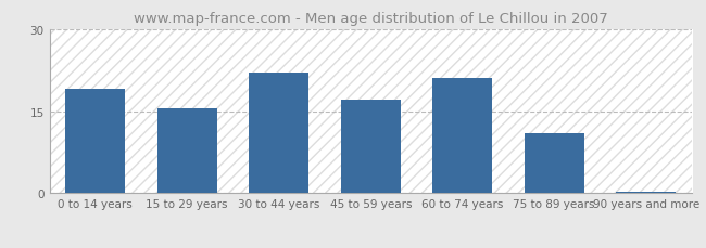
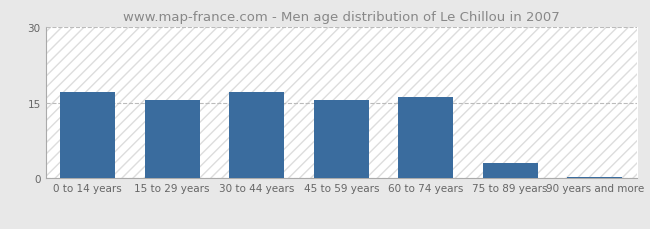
0 to 14 years: 19.0 -> 17.0
30 to 44 years: 22.0 -> 17.0
45 to 59 years: 17.0 -> 15.5
60 to 74 years: 21.0 -> 16.0
75 to 89 years: 11.0 -> 3.0
